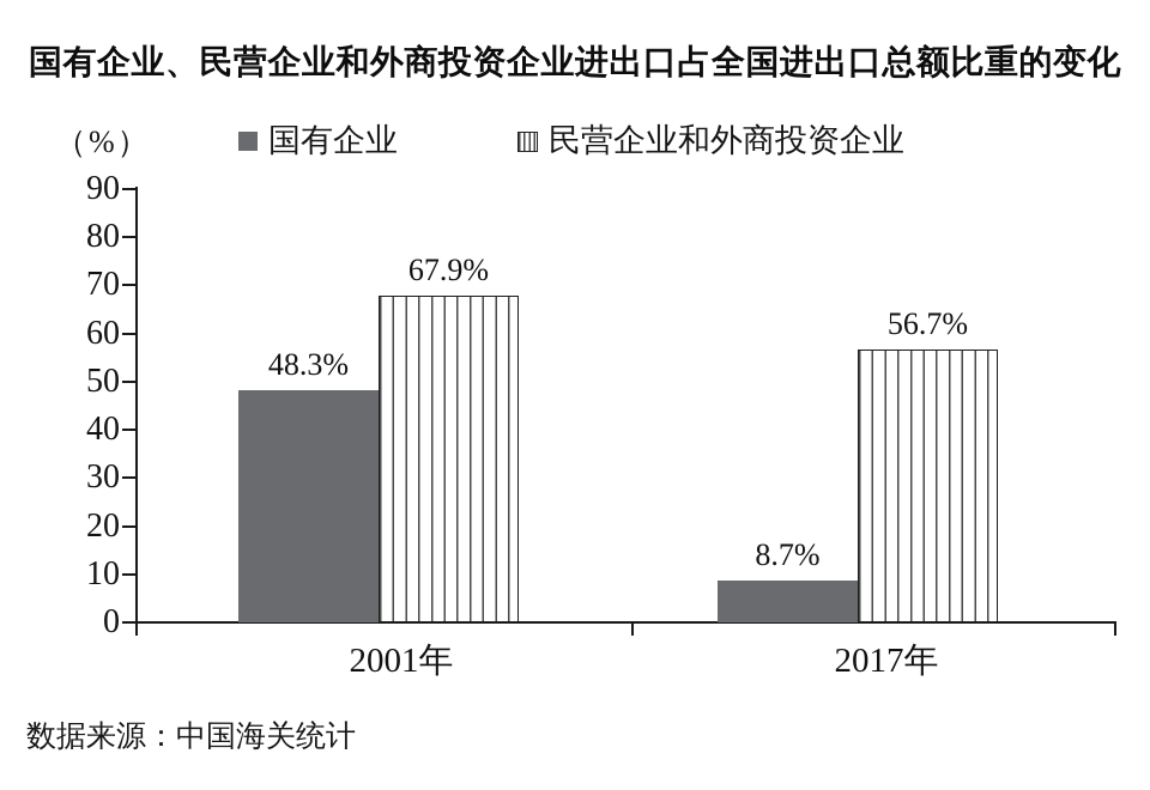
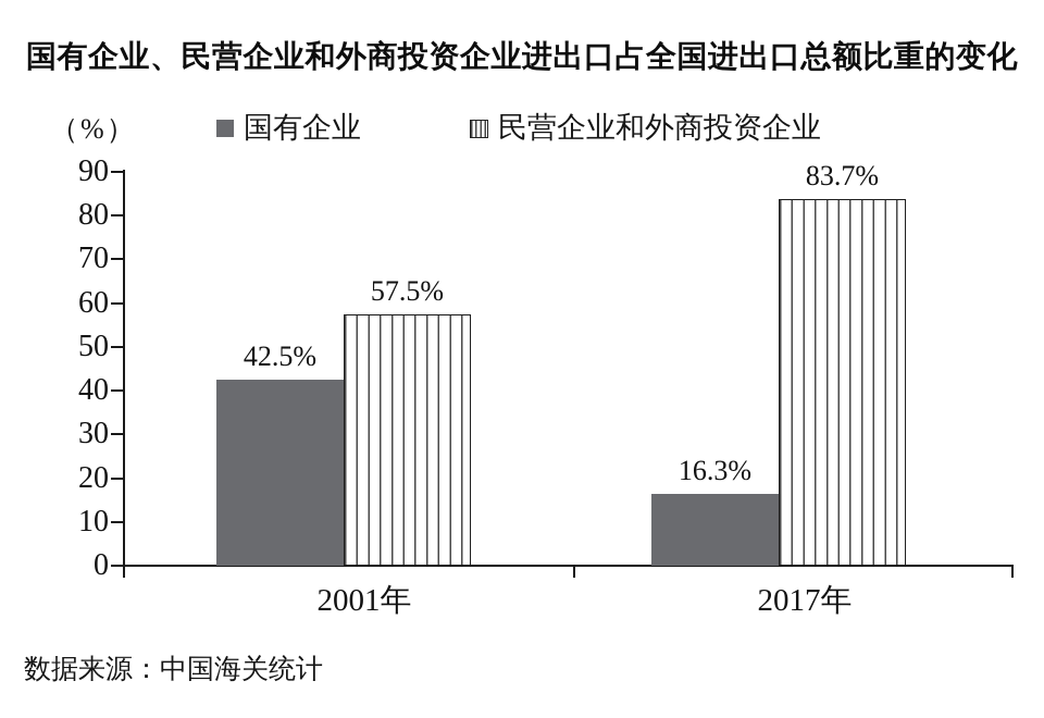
国有企业/2001年: 48.3% -> 42.5%
民营企业和外商投资企业/2001年: 67.9% -> 57.5%
国有企业/2017年: 8.7% -> 16.3%
民营企业和外商投资企业/2017年: 56.7% -> 83.7%
